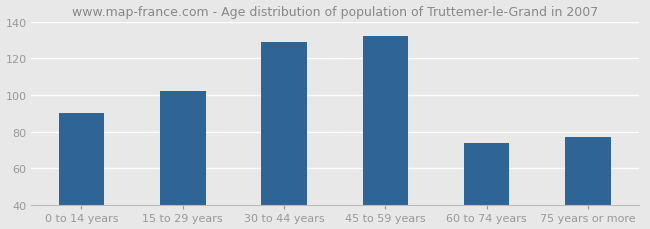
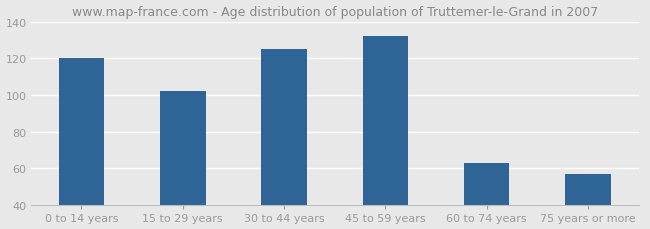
0 to 14 years: 90 -> 120
30 to 44 years: 129 -> 125
60 to 74 years: 74 -> 63
75 years or more: 77 -> 57
